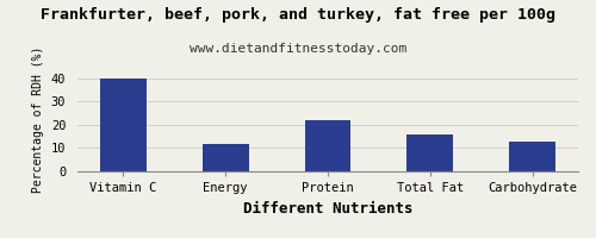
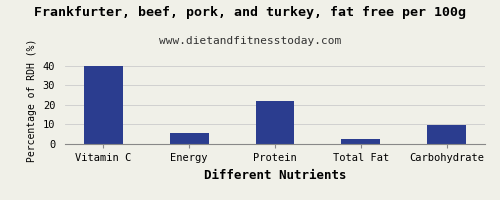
Energy: 12 -> 6
Total Fat: 16 -> 2
Carbohydrate: 13 -> 10
